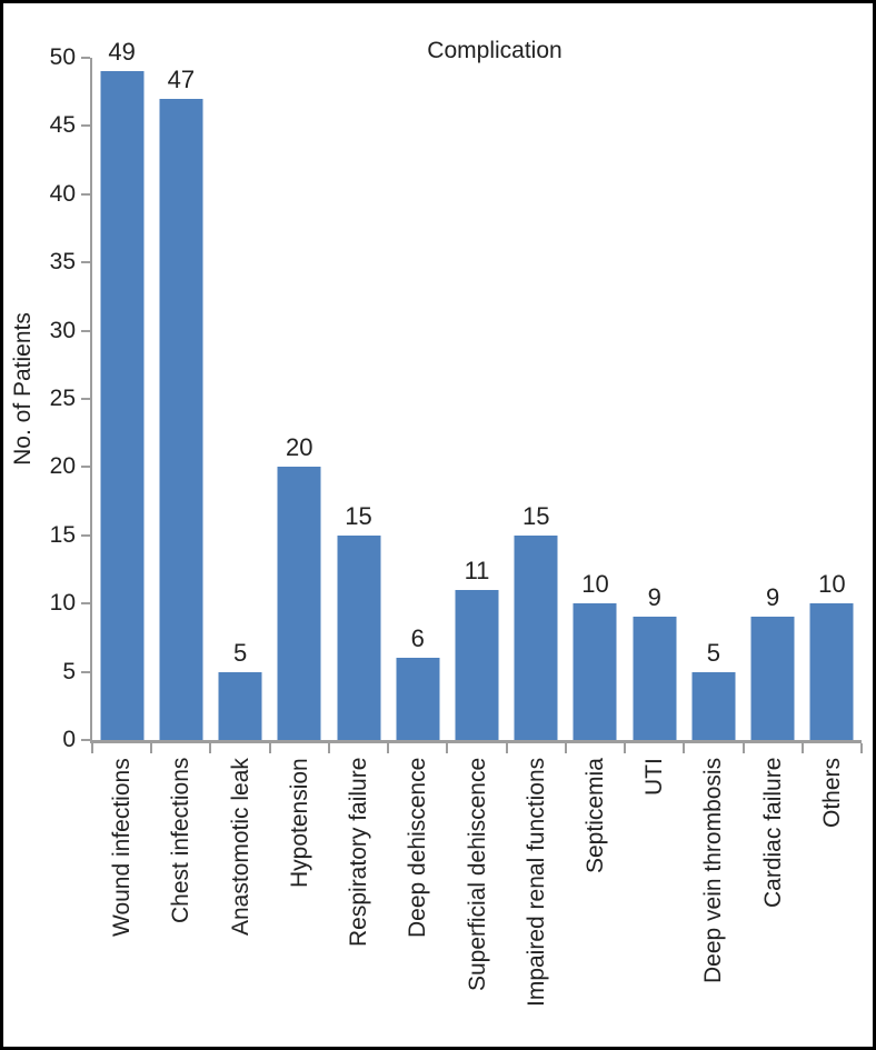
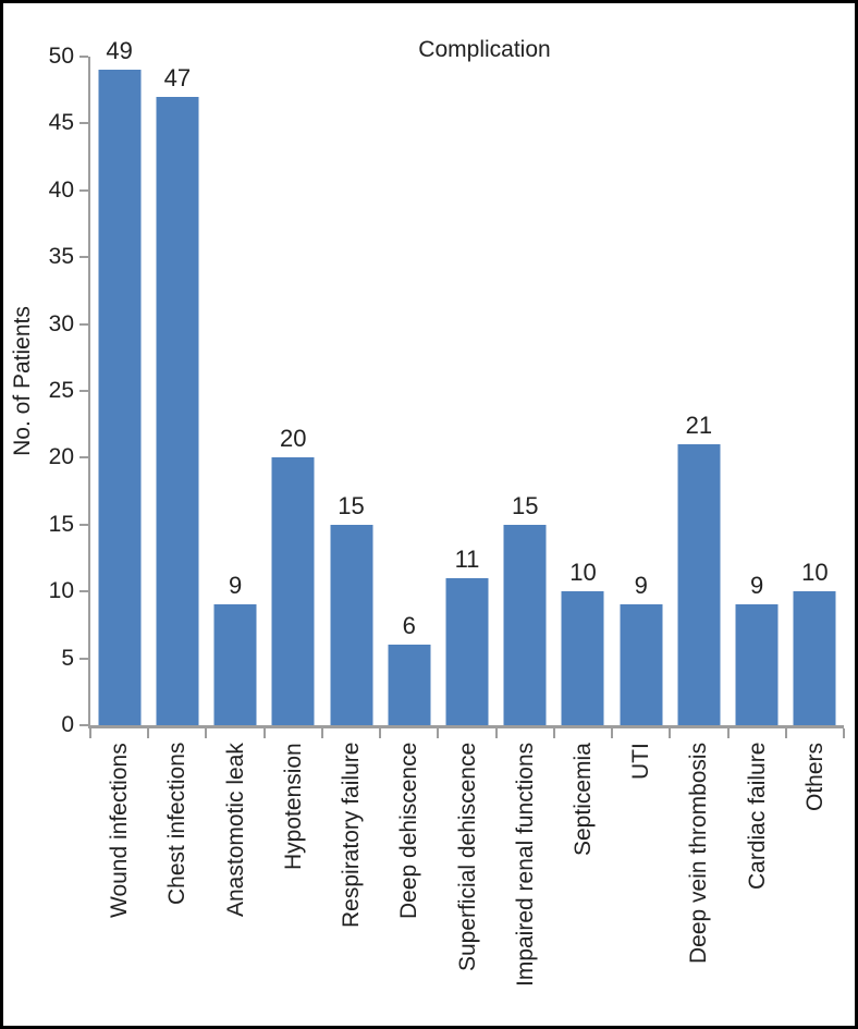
Anastomotic leak: 5 -> 9
Deep vein thrombosis: 5 -> 21
